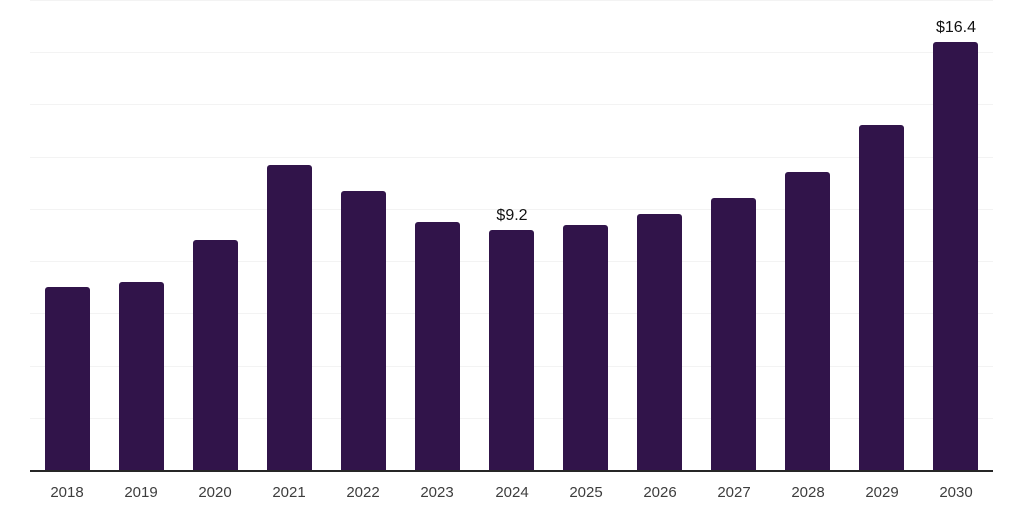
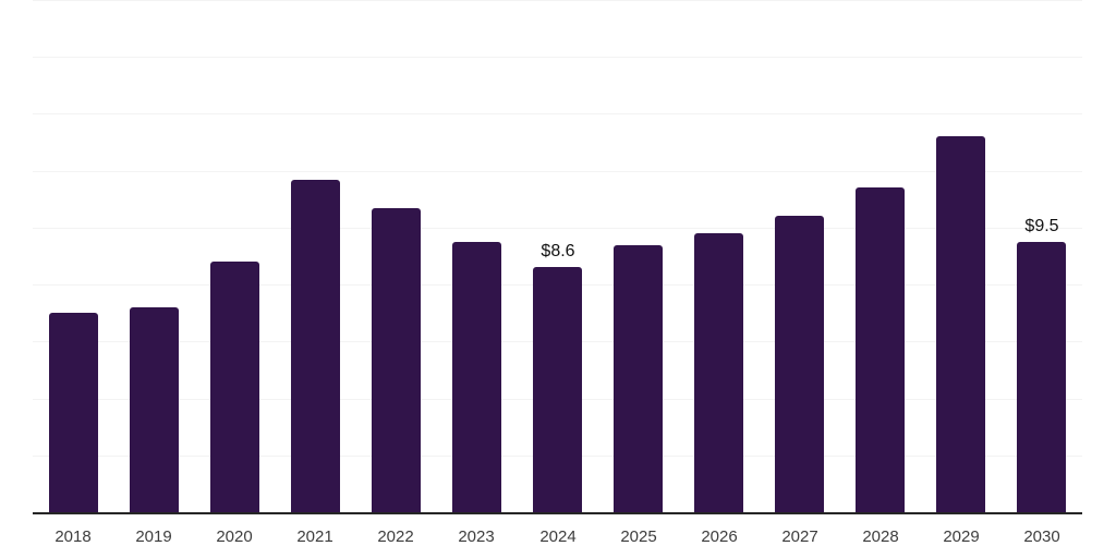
2024: $9.2 -> $8.6
2030: $16.4 -> $9.5
